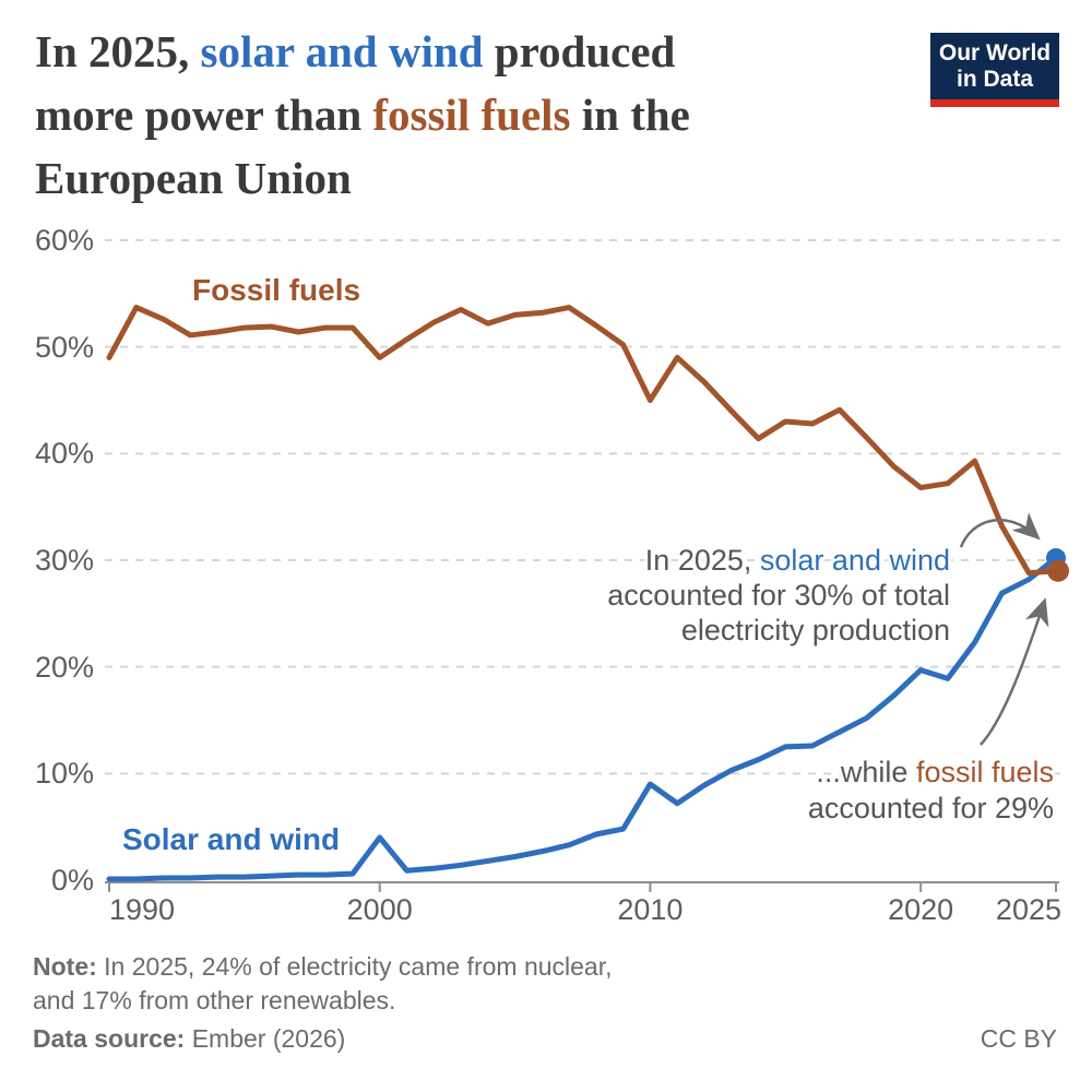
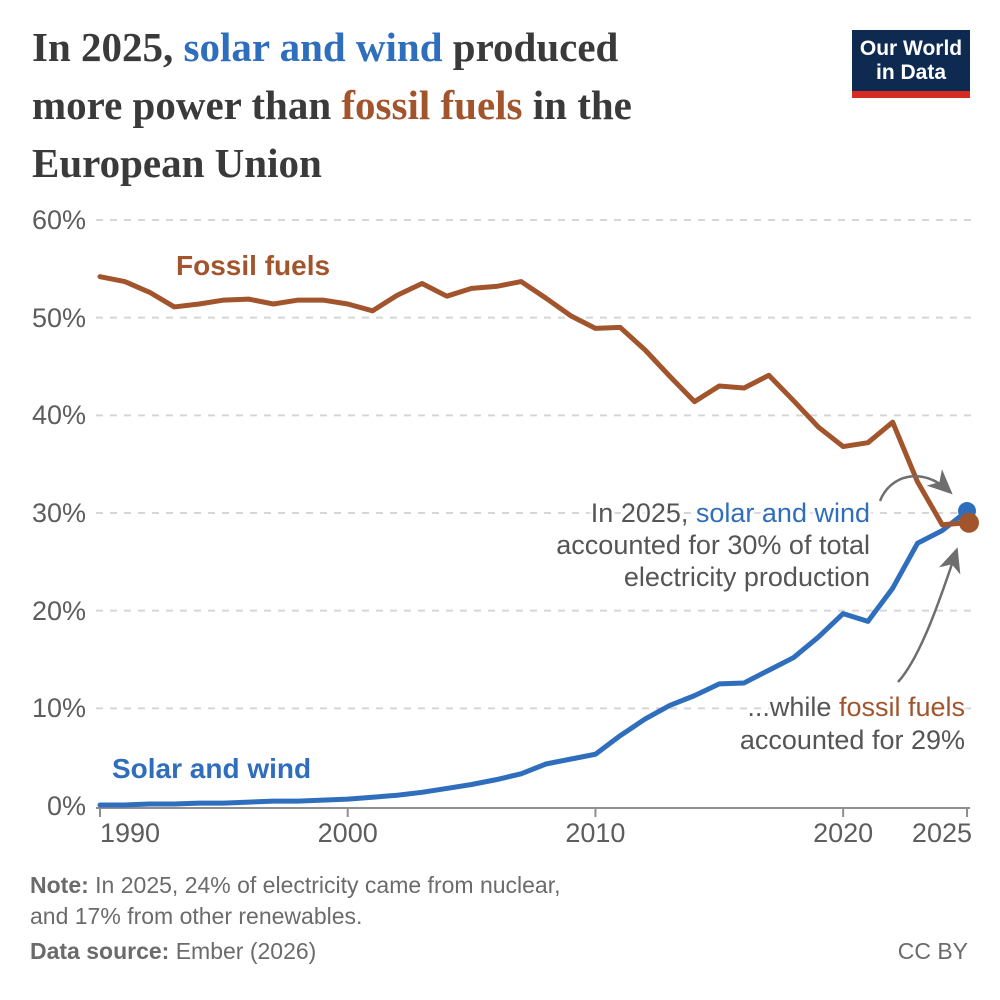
Fossil fuels/1990: 49% -> 54%
Solar and wind/2000: 4% -> 1%
Fossil fuels/2000: 49% -> 51%
Solar and wind/2010: 9% -> 5%
Fossil fuels/2010: 45% -> 49%
